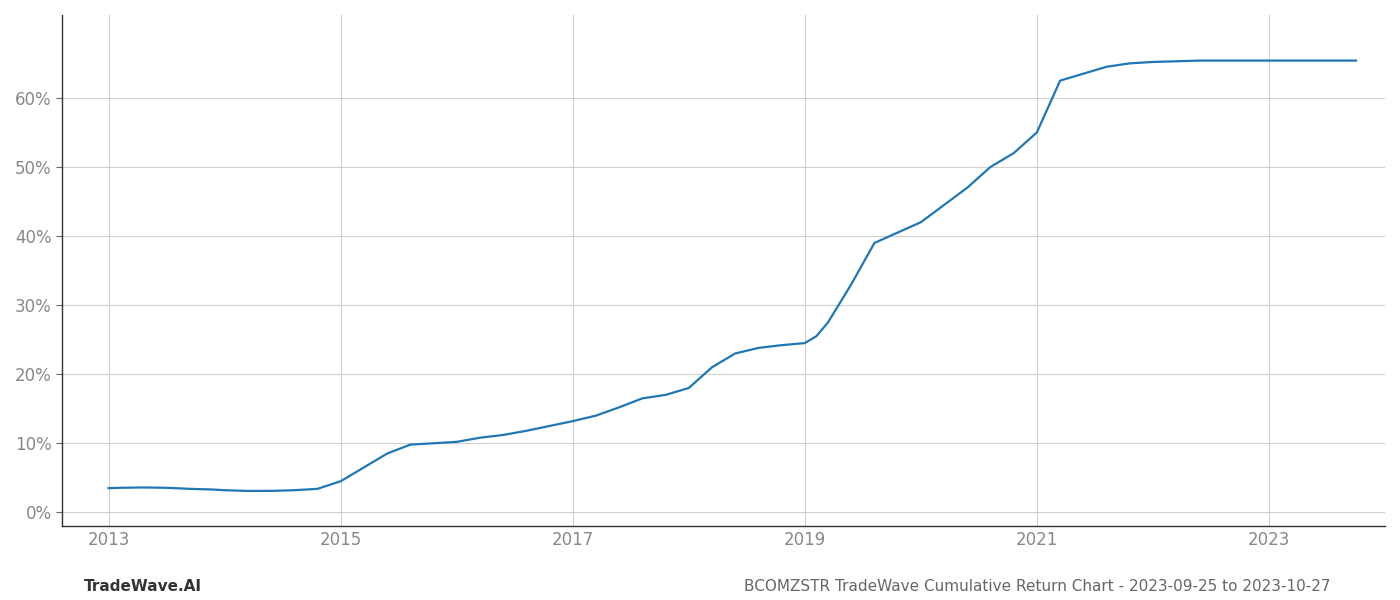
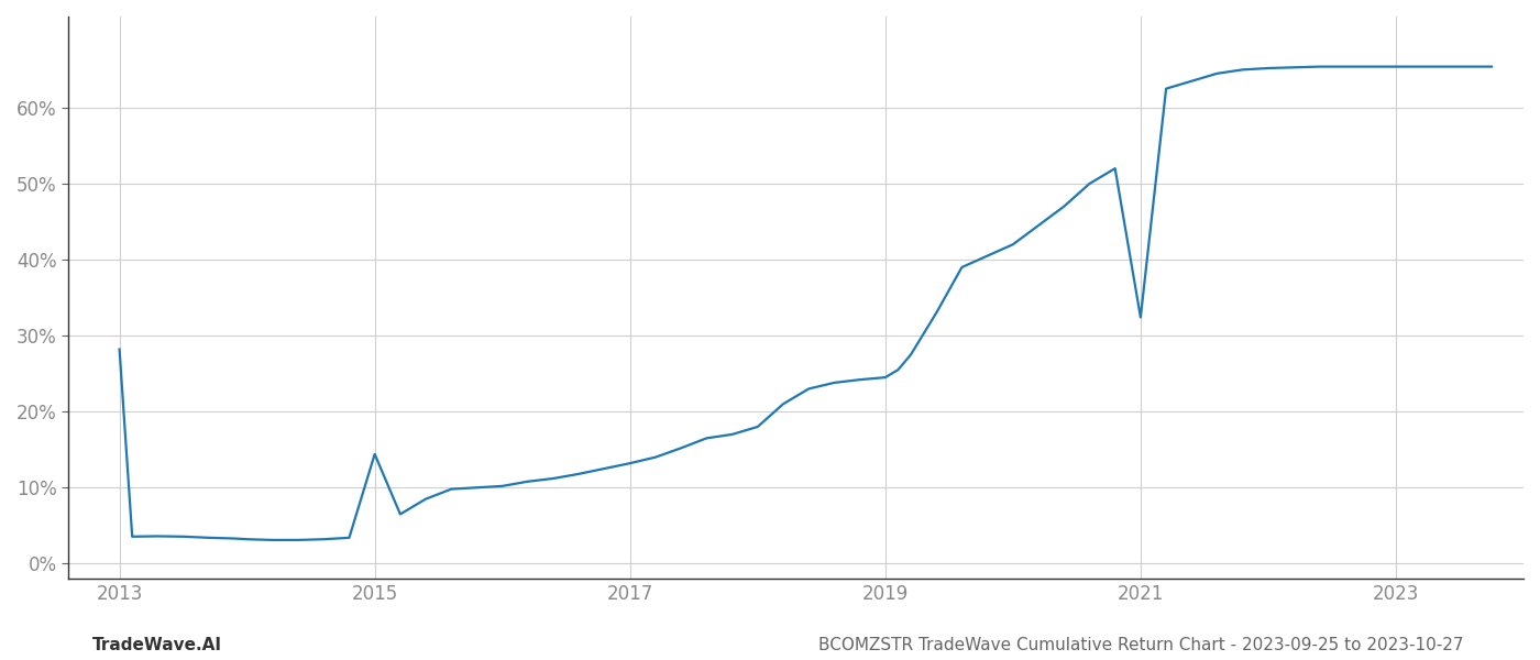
2013: 3.5% -> 28.2%
2015: 4.5% -> 14.4%
2021: 55.0% -> 32.4%
